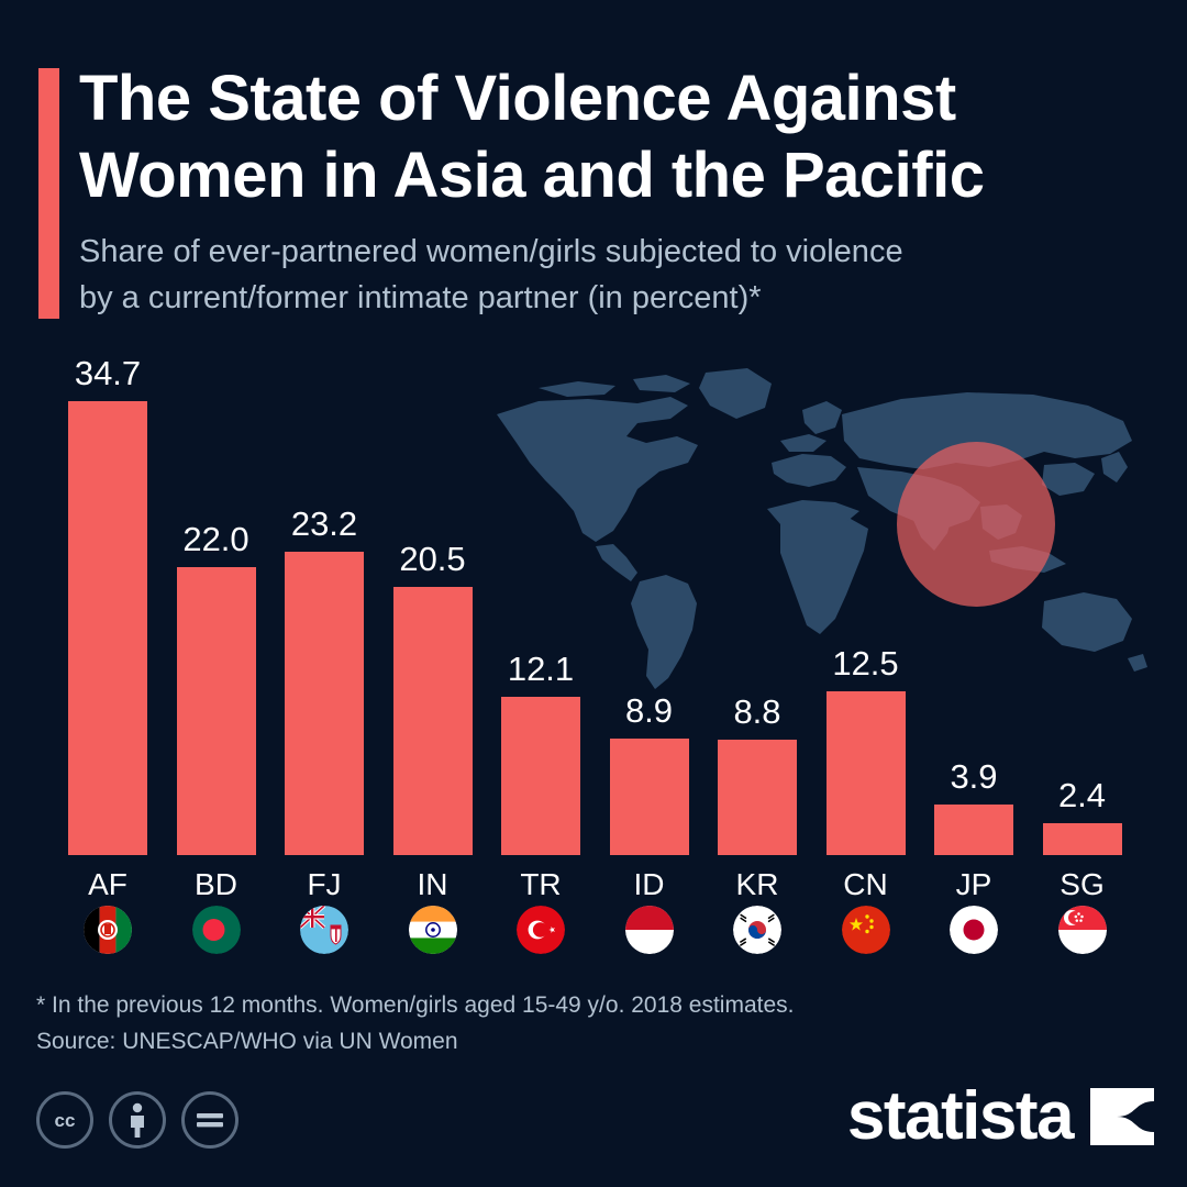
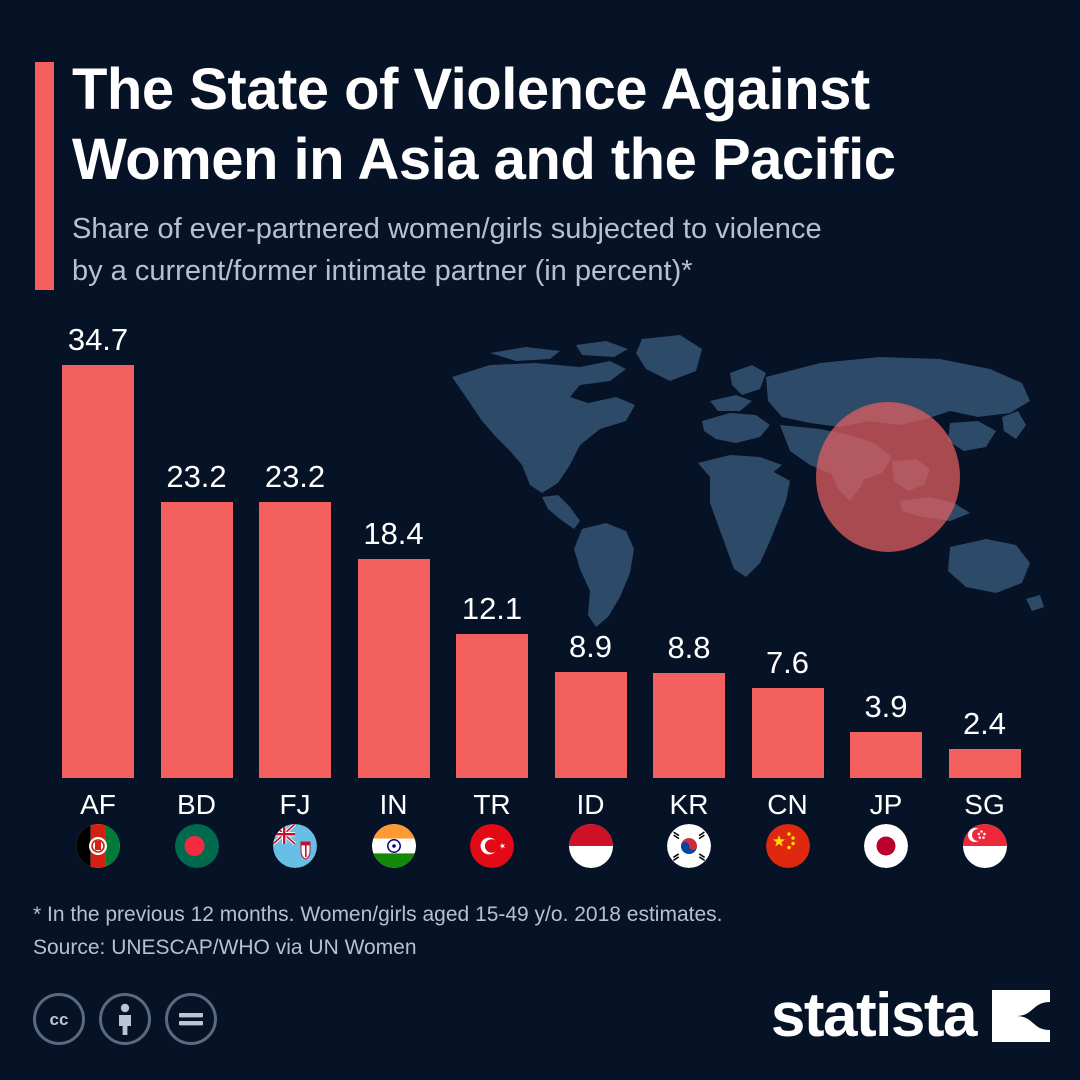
BD: 22.0 -> 23.2
IN: 20.5 -> 18.4
CN: 12.5 -> 7.6
